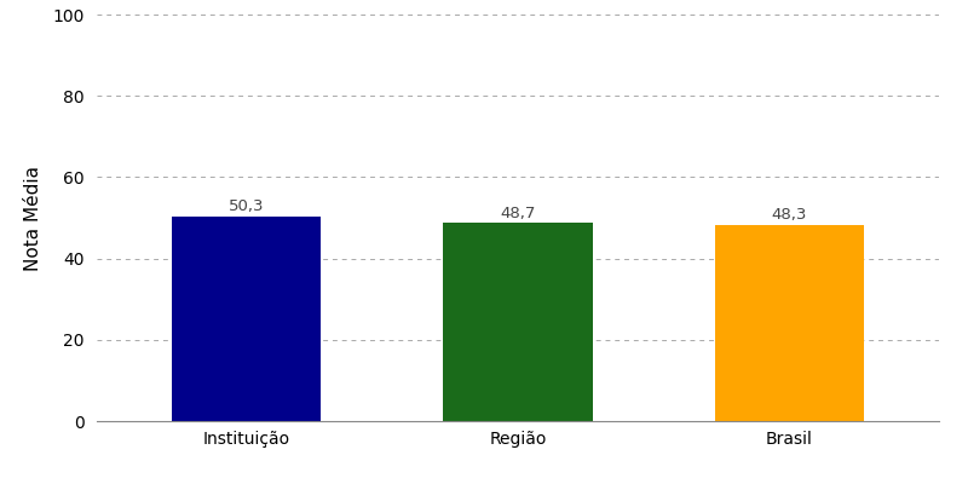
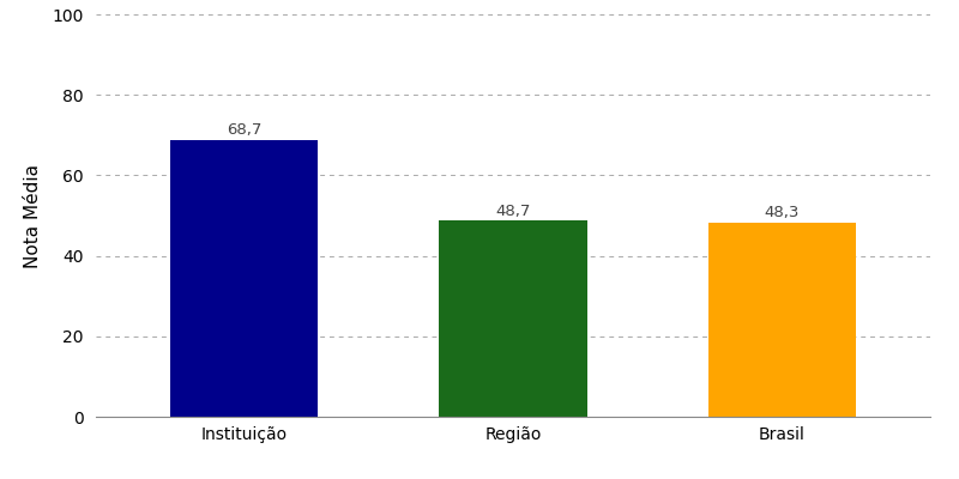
Instituição: 50,3 -> 68,7
